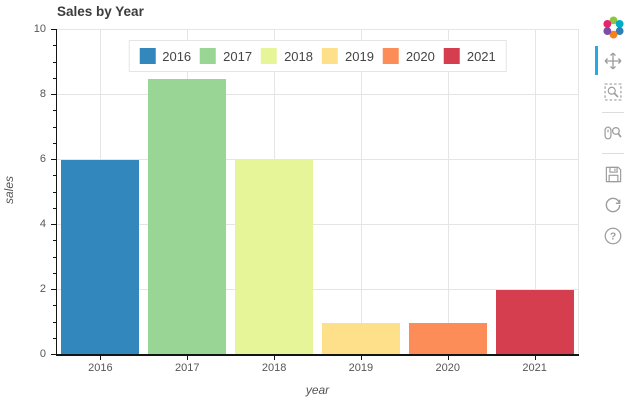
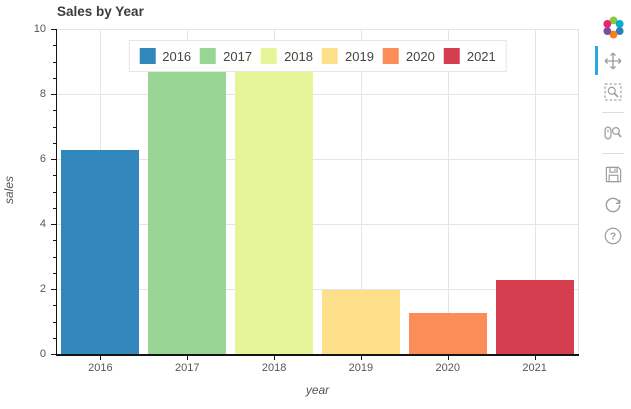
2016: 6.0 -> 6.3
2017: 8.5 -> 8.9
2018: 6.0 -> 9.2
2019: 1.0 -> 2.0
2020: 1.0 -> 1.3
2021: 2.0 -> 2.3
